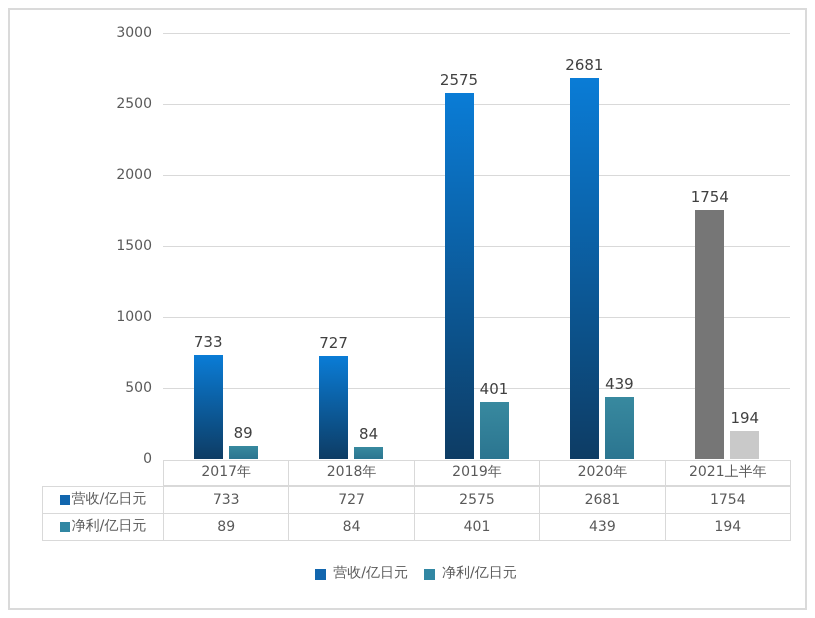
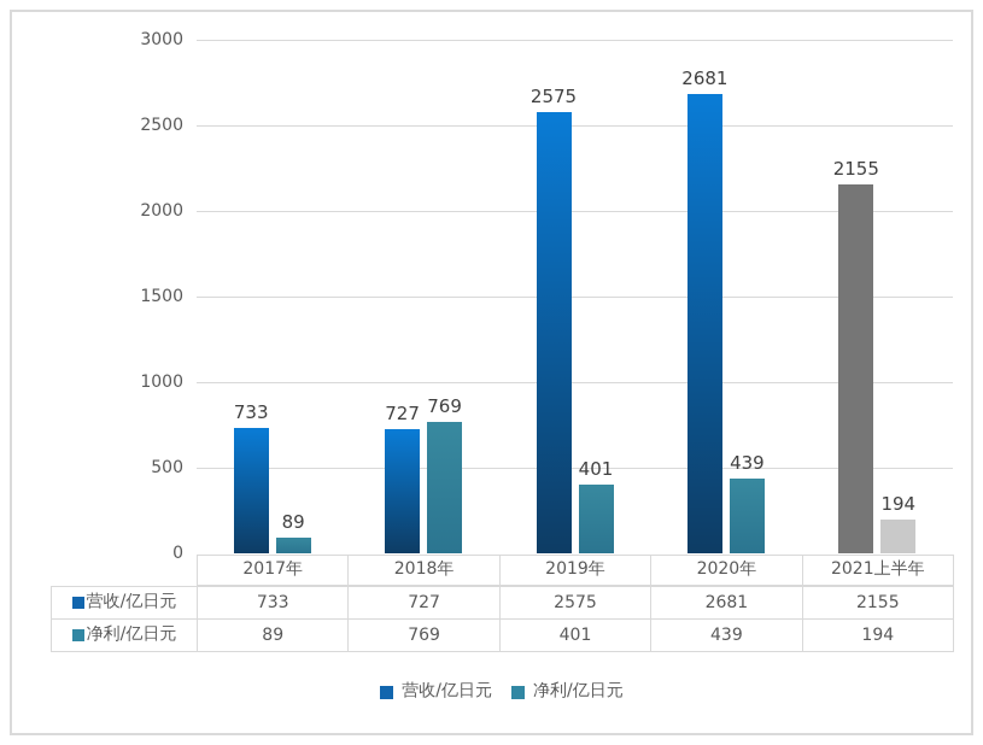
净利/亿日元/2018年: 84 -> 769
营收/亿日元/2021上半年: 1754 -> 2155
